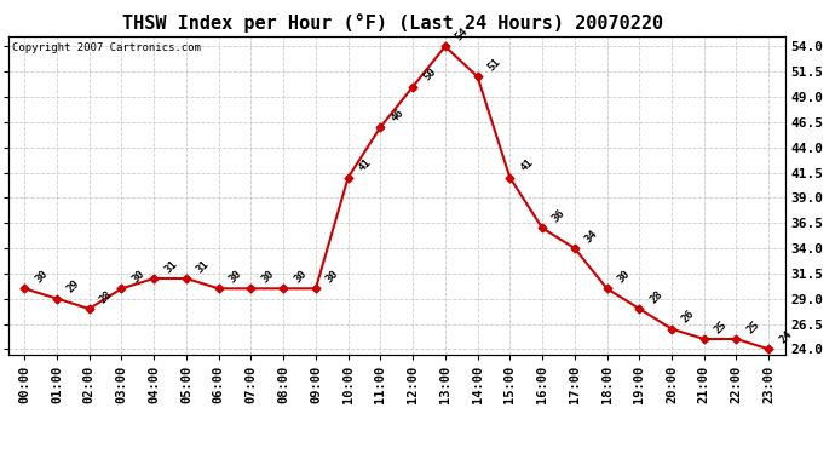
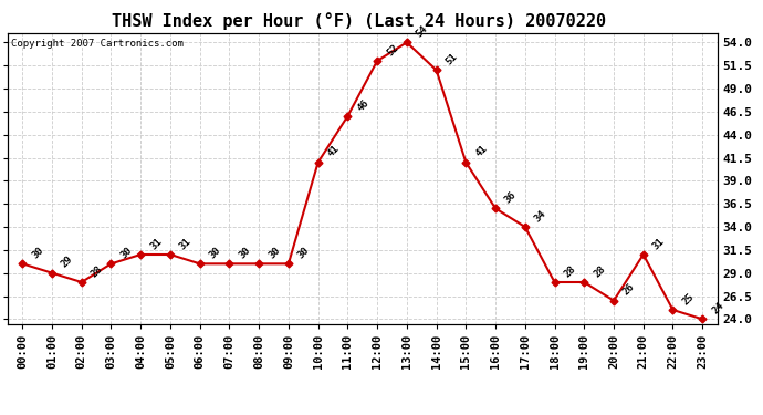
12:00: 50 -> 52
18:00: 30 -> 28
21:00: 25 -> 31
